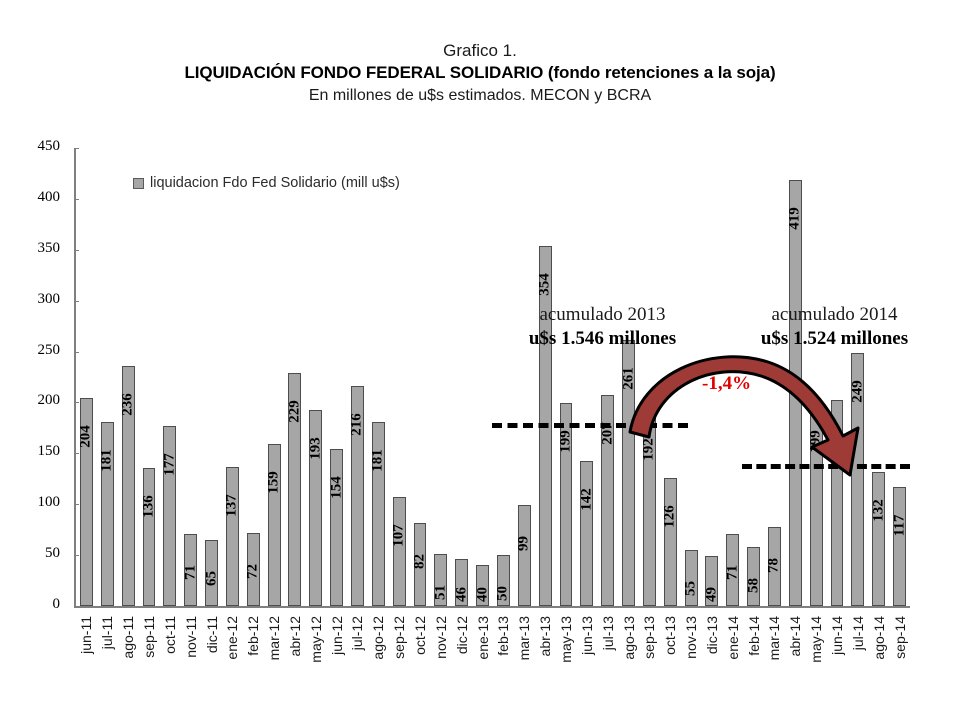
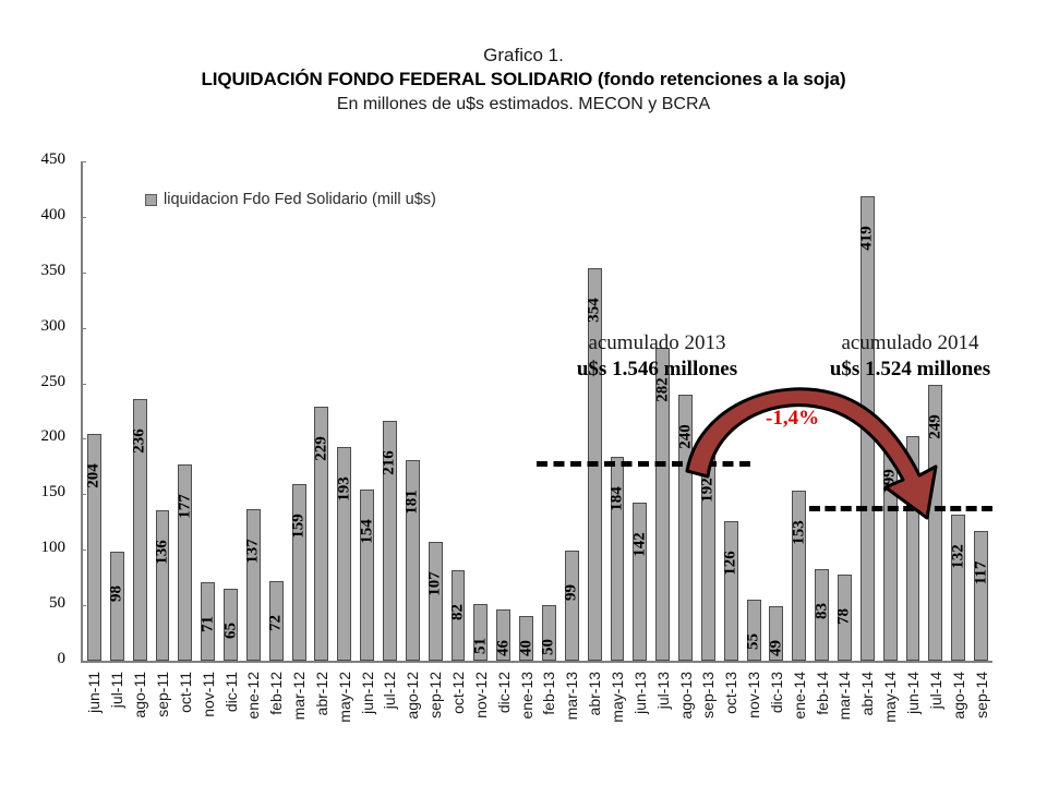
jul-11: 181 -> 98
may-13: 199 -> 184
jul-13: 207 -> 282
ago-13: 261 -> 240
ene-14: 71 -> 153
feb-14: 58 -> 83
